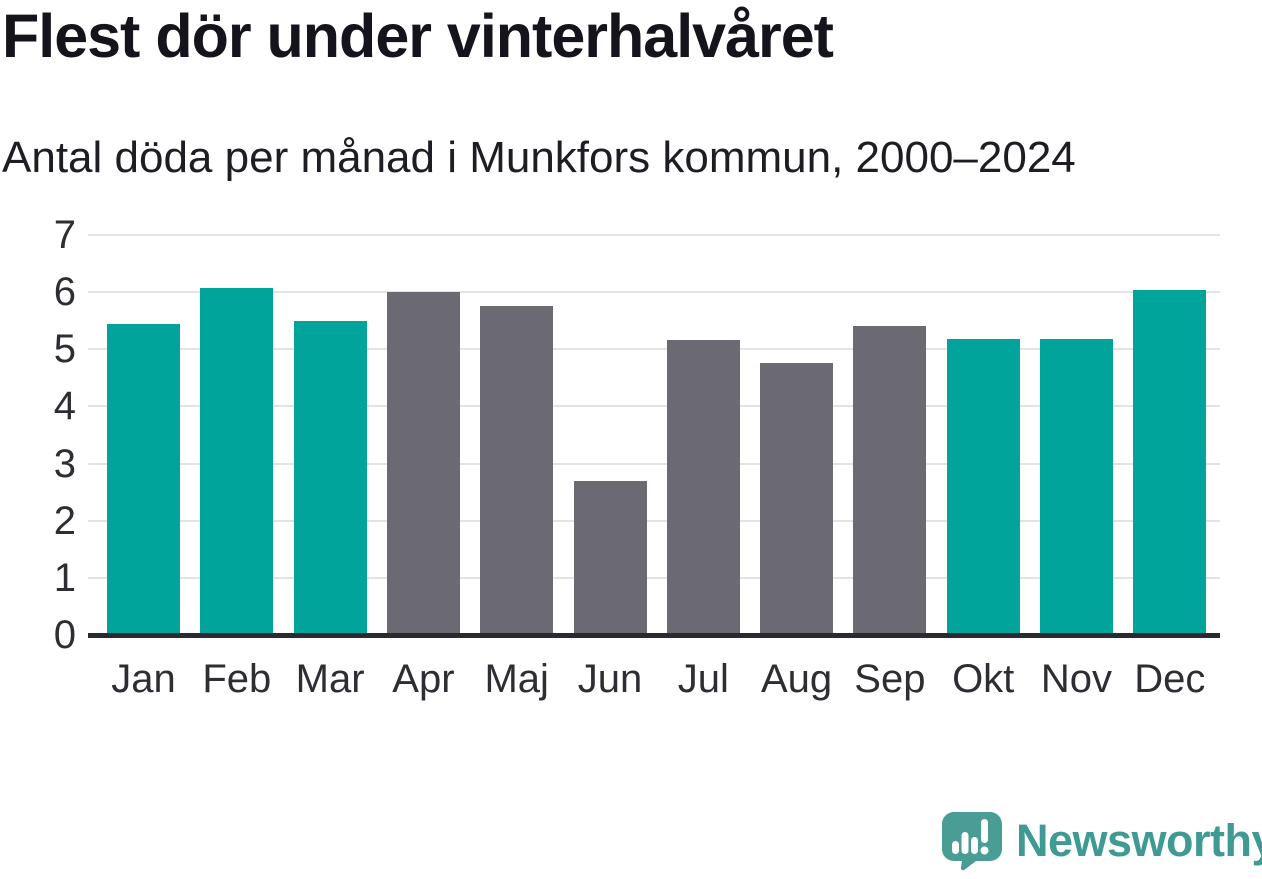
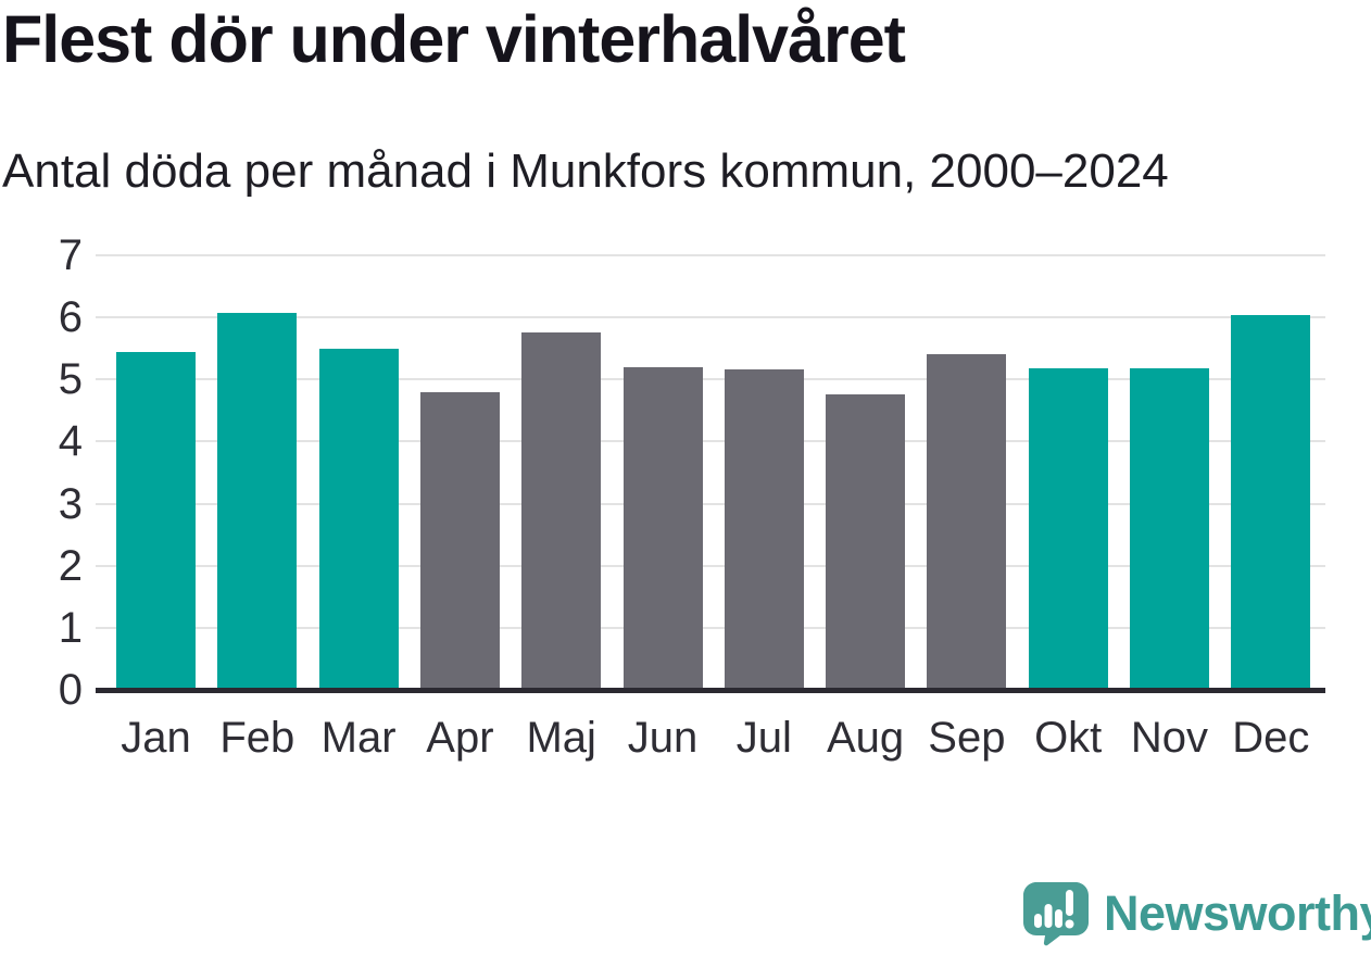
Apr: 6.0 -> 4.8
Jun: 2.7 -> 5.2
